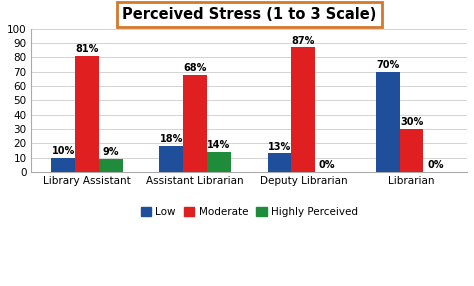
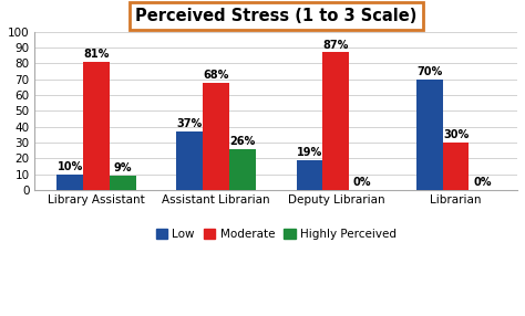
Low/Assistant Librarian: 18% -> 37%
Highly Perceived/Assistant Librarian: 14% -> 26%
Low/Deputy Librarian: 13% -> 19%
